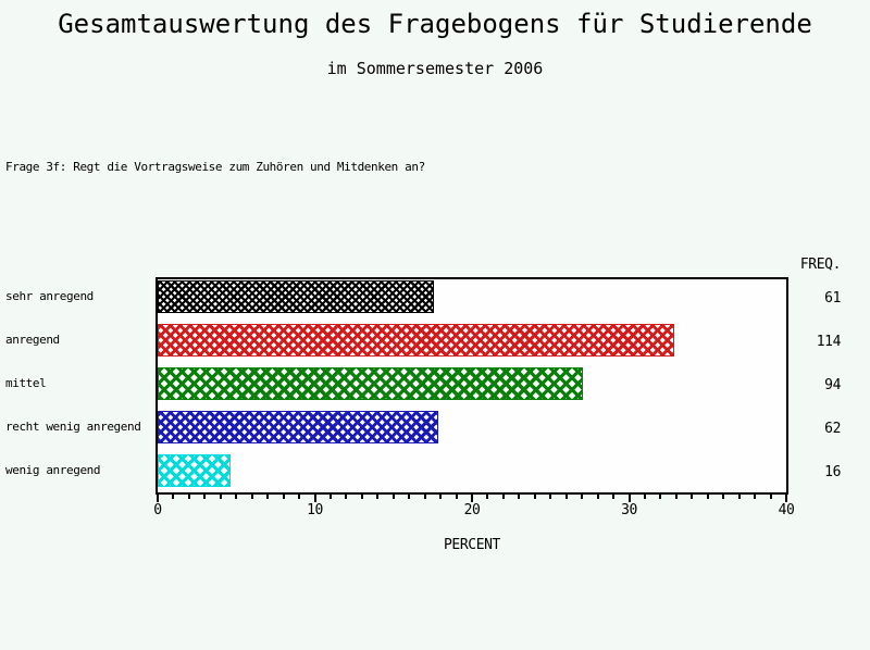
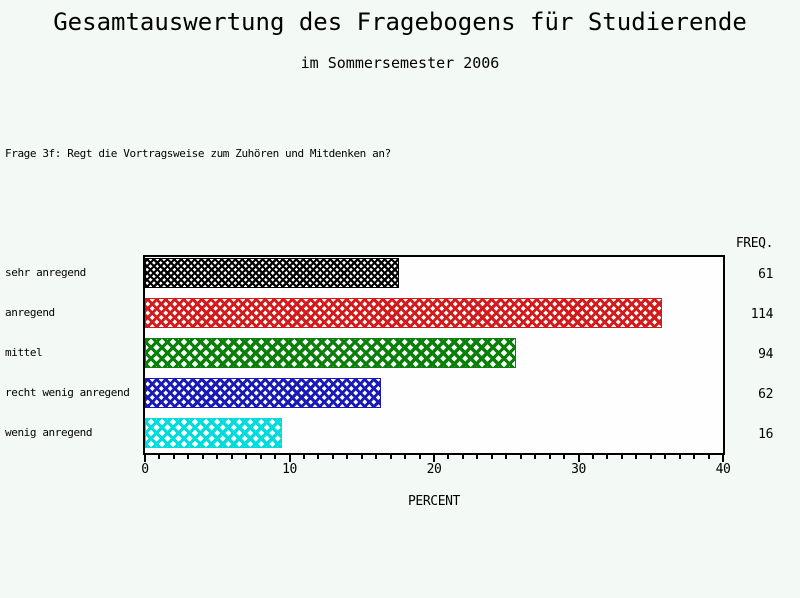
anregend: 32.9 -> 35.8
mittel: 27.1 -> 25.7
recht wenig anregend: 17.9 -> 16.3
wenig anregend: 4.6 -> 9.5
